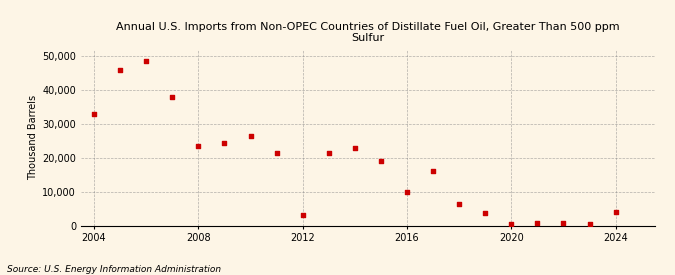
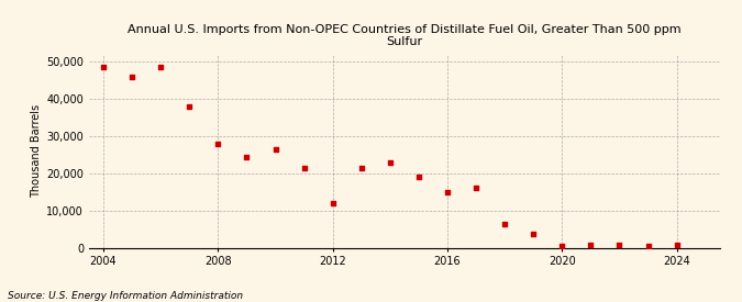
2004: 33,000 -> 48,500
2008: 23,500 -> 28,000
2012: 3,000 -> 12,000
2016: 10,000 -> 15,000
2024: 4,000 -> 800
